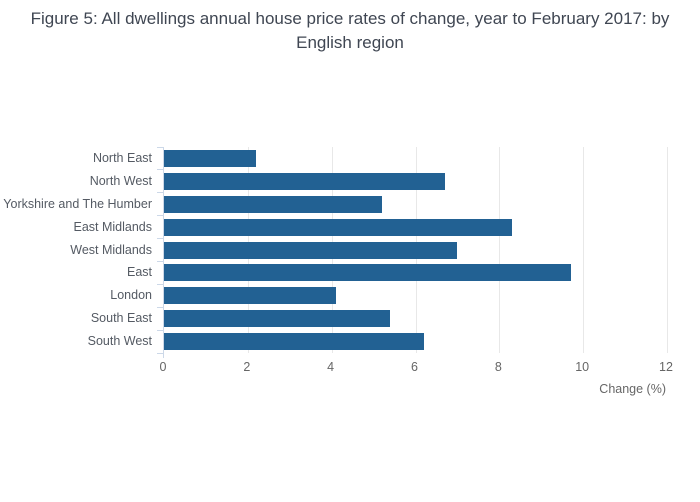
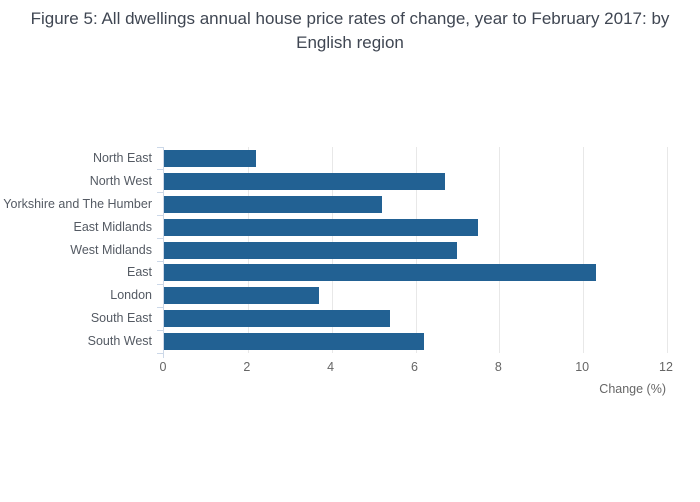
East Midlands: 8.3 -> 7.5
East: 9.7 -> 10.3
London: 4.1 -> 3.7
